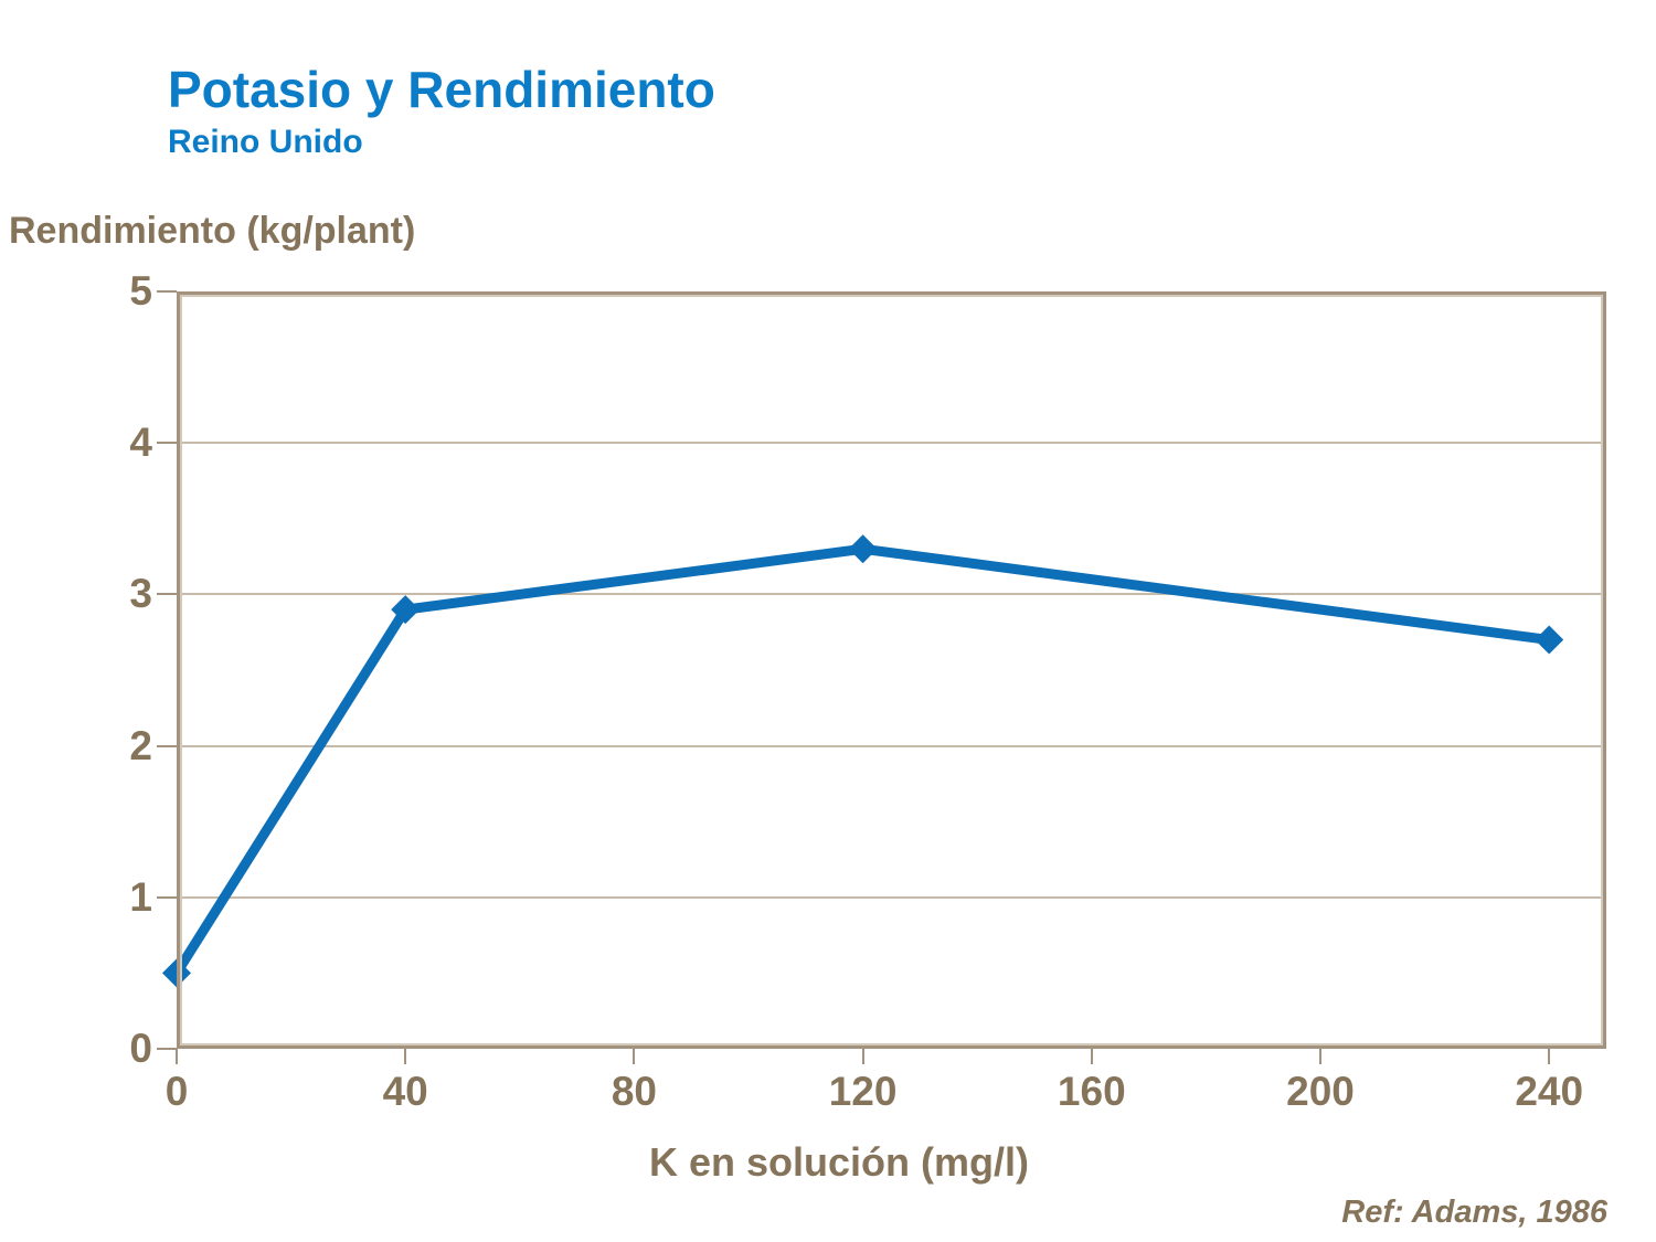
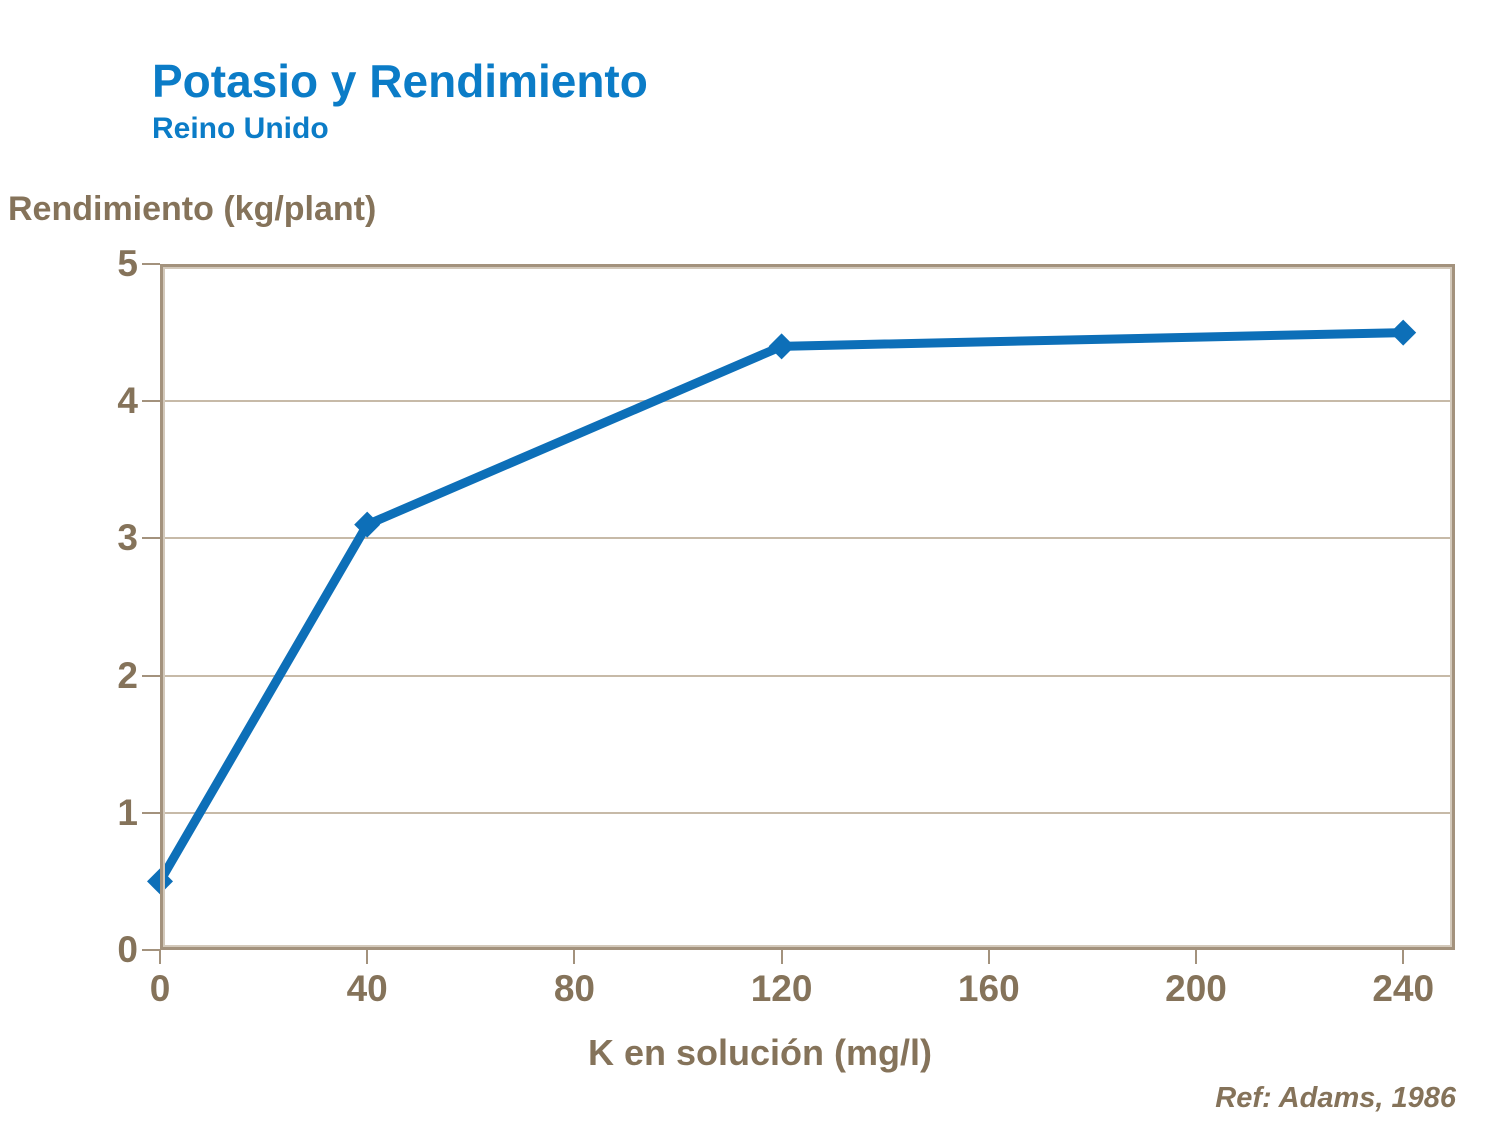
40: 2.9 -> 3.1
120: 3.3 -> 4.4
240: 2.7 -> 4.5
